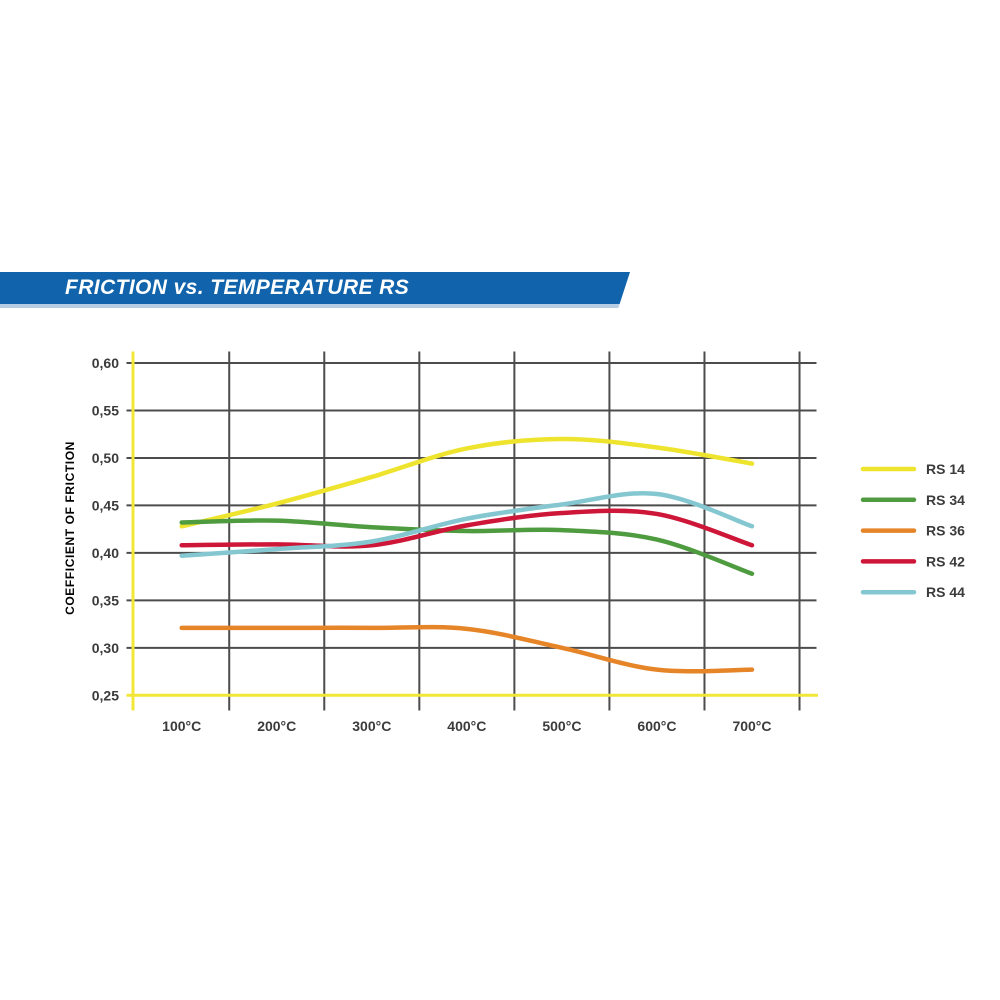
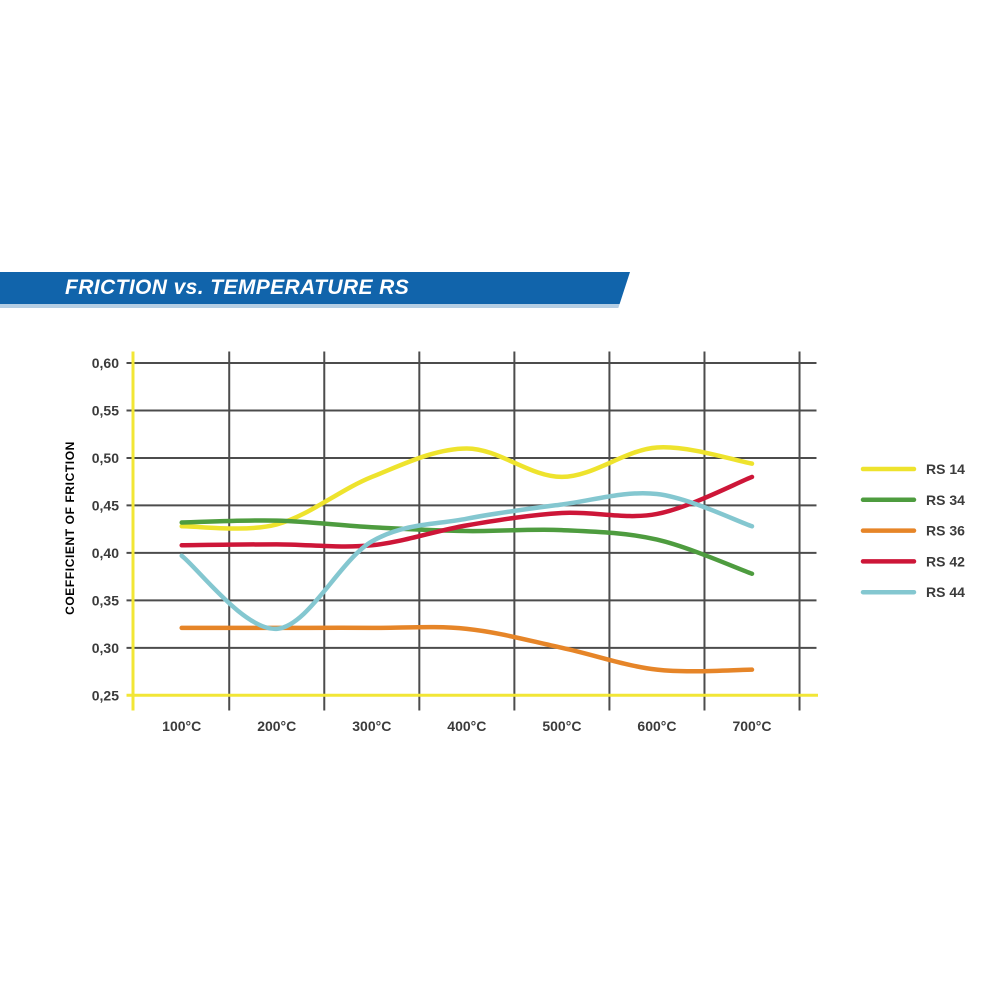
RS 14/200°C: 0,45 -> 0,43
RS 44/200°C: 0,40 -> 0,32
RS 14/500°C: 0,52 -> 0,48
RS 42/700°C: 0,41 -> 0,48
